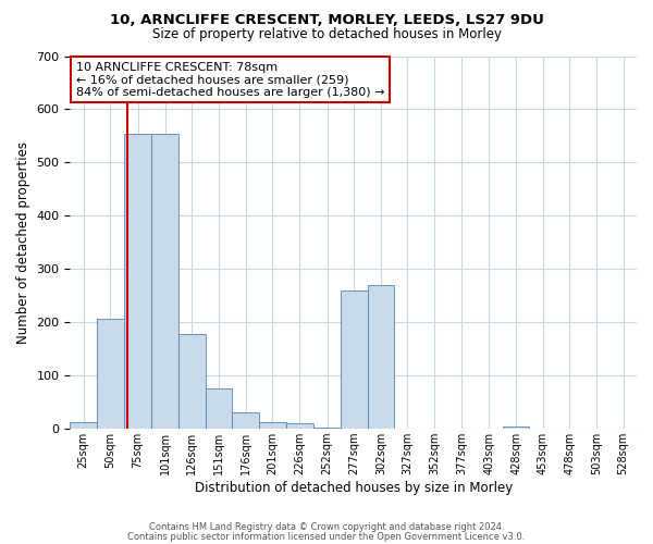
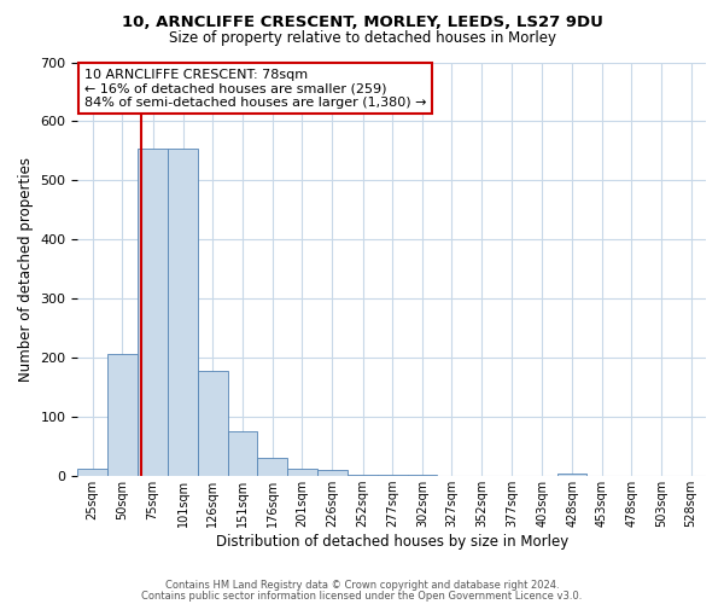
277sqm: 260 -> 3
302sqm: 270 -> 2
